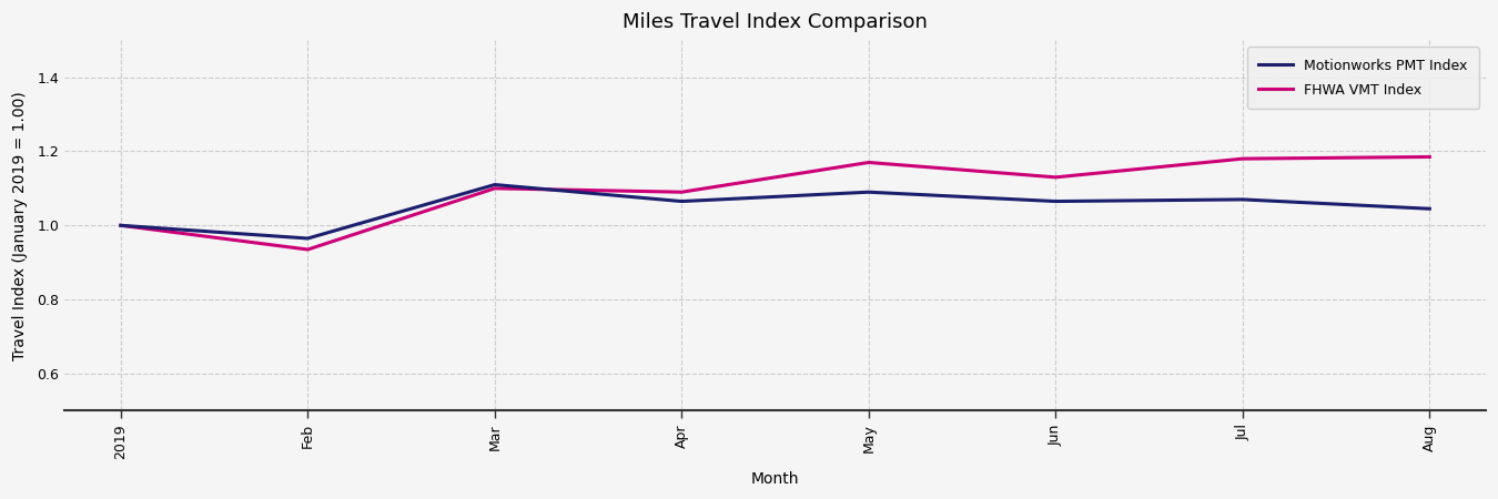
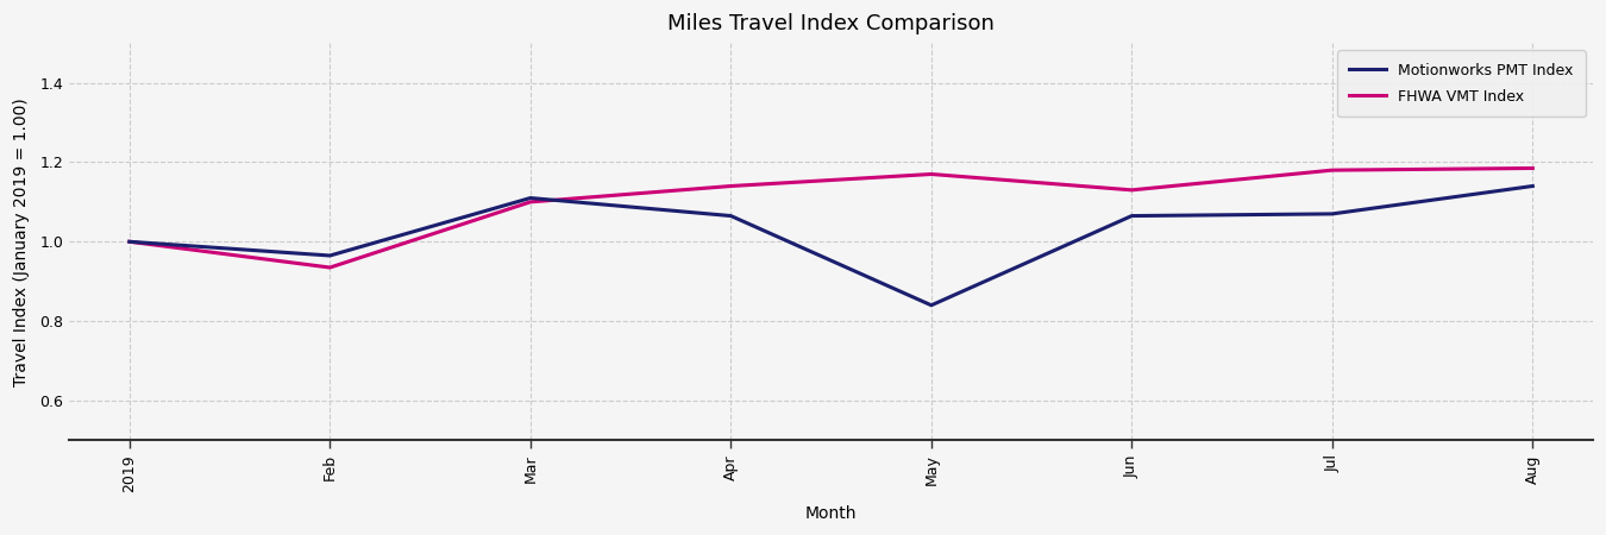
FHWA VMT Index/Apr: 1.090 -> 1.140
Motionworks PMT Index/May: 1.090 -> 0.840
Motionworks PMT Index/Aug: 1.045 -> 1.140
